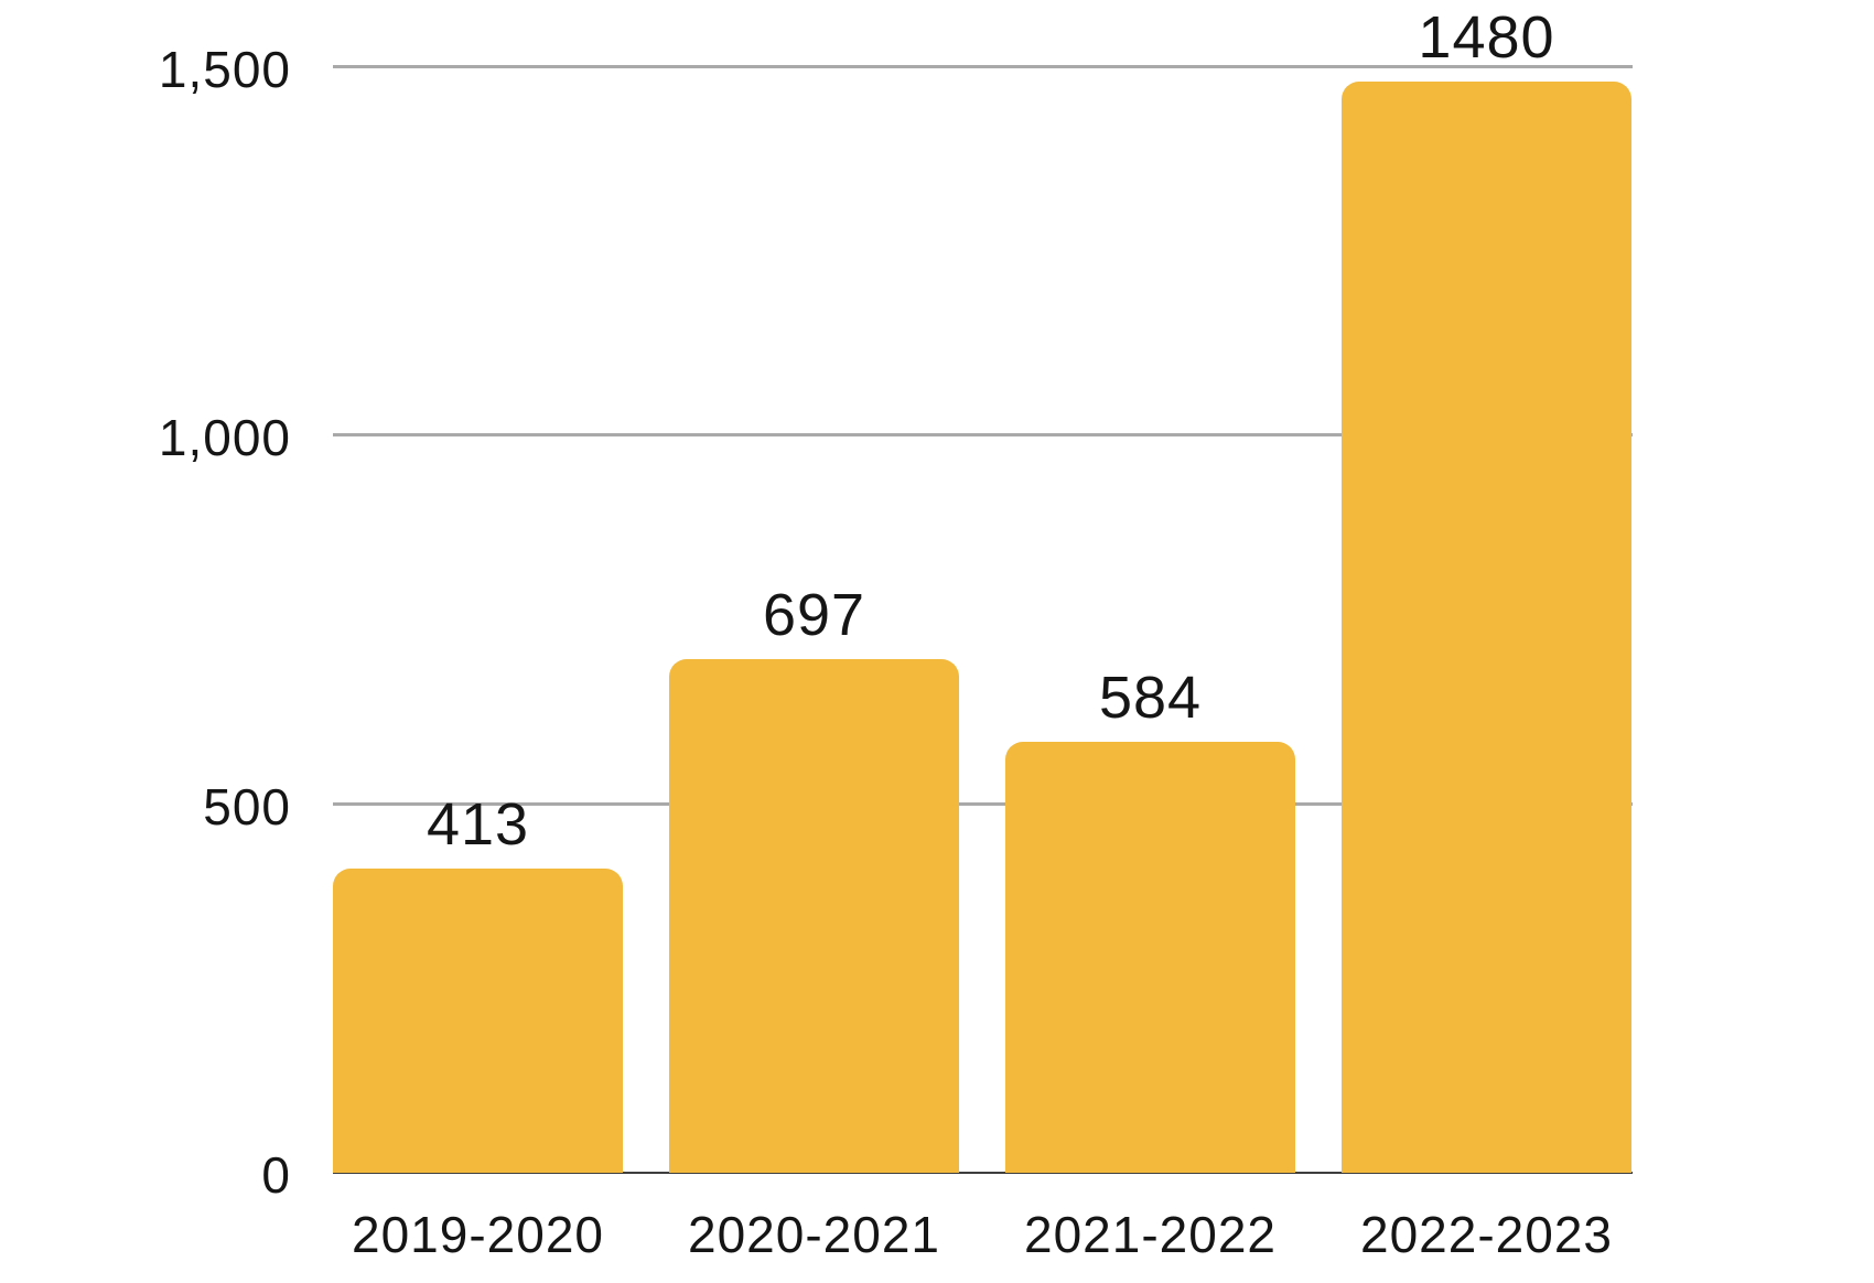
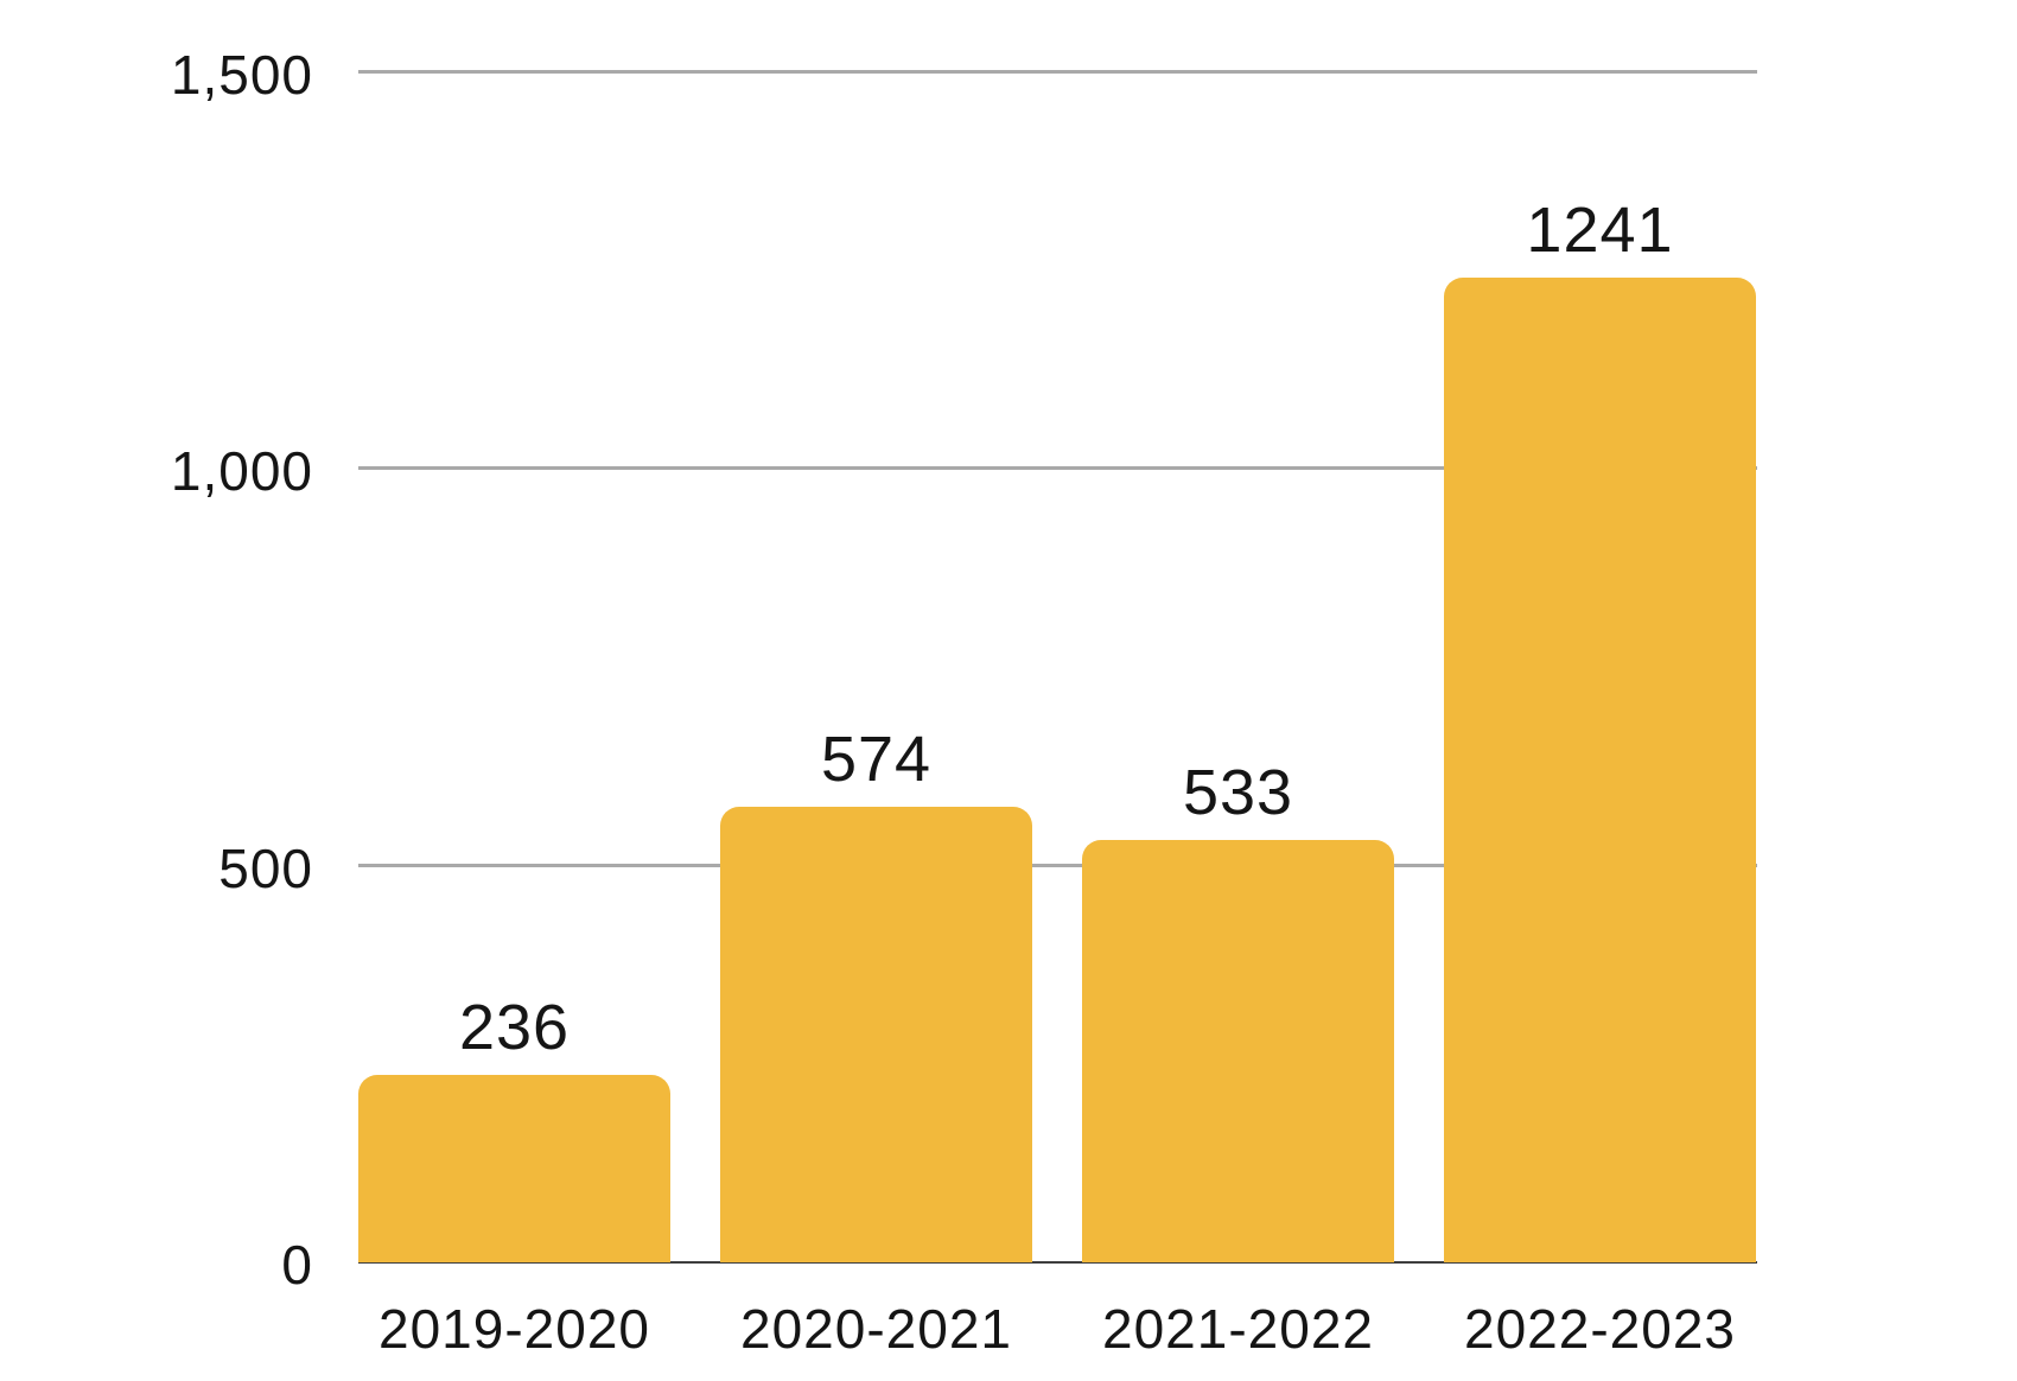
2019-2020: 413 -> 236
2020-2021: 697 -> 574
2021-2022: 584 -> 533
2022-2023: 1480 -> 1241
